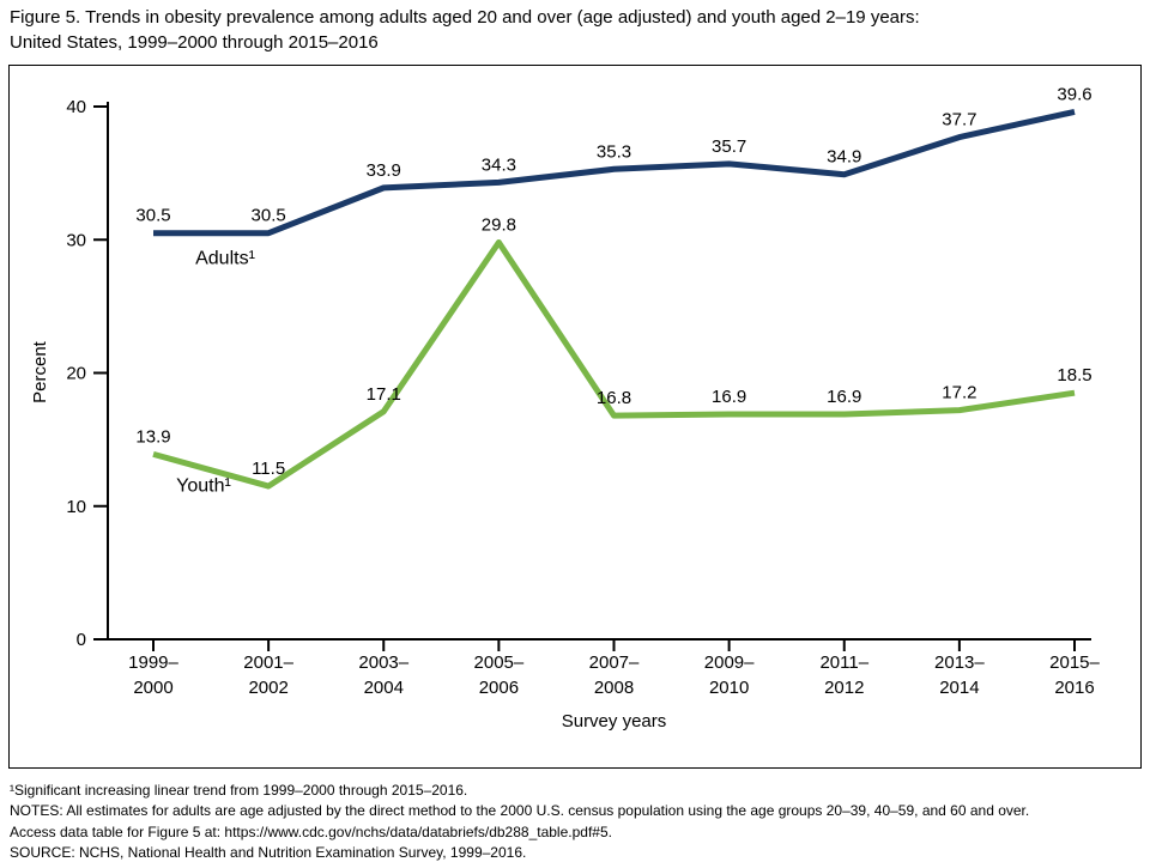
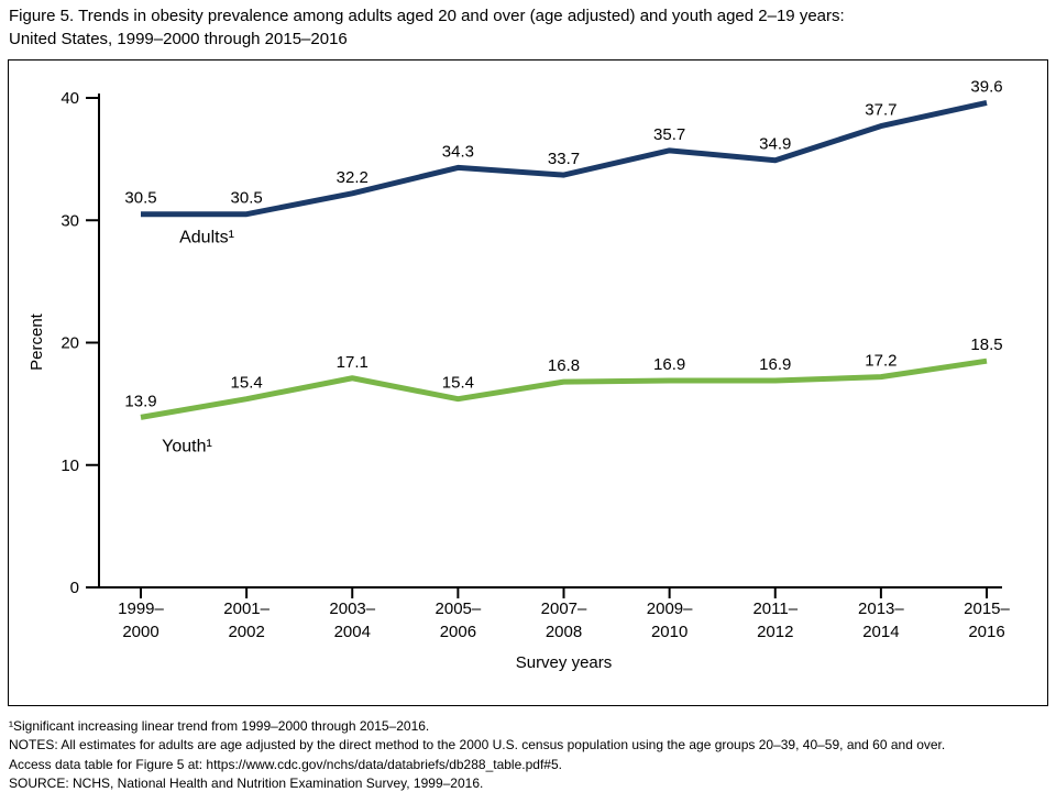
Youth¹/2001–2002: 11.5 -> 15.4
Adults¹/2003–2004: 33.9 -> 32.2
Youth¹/2005–2006: 29.8 -> 15.4
Adults¹/2007–2008: 35.3 -> 33.7
